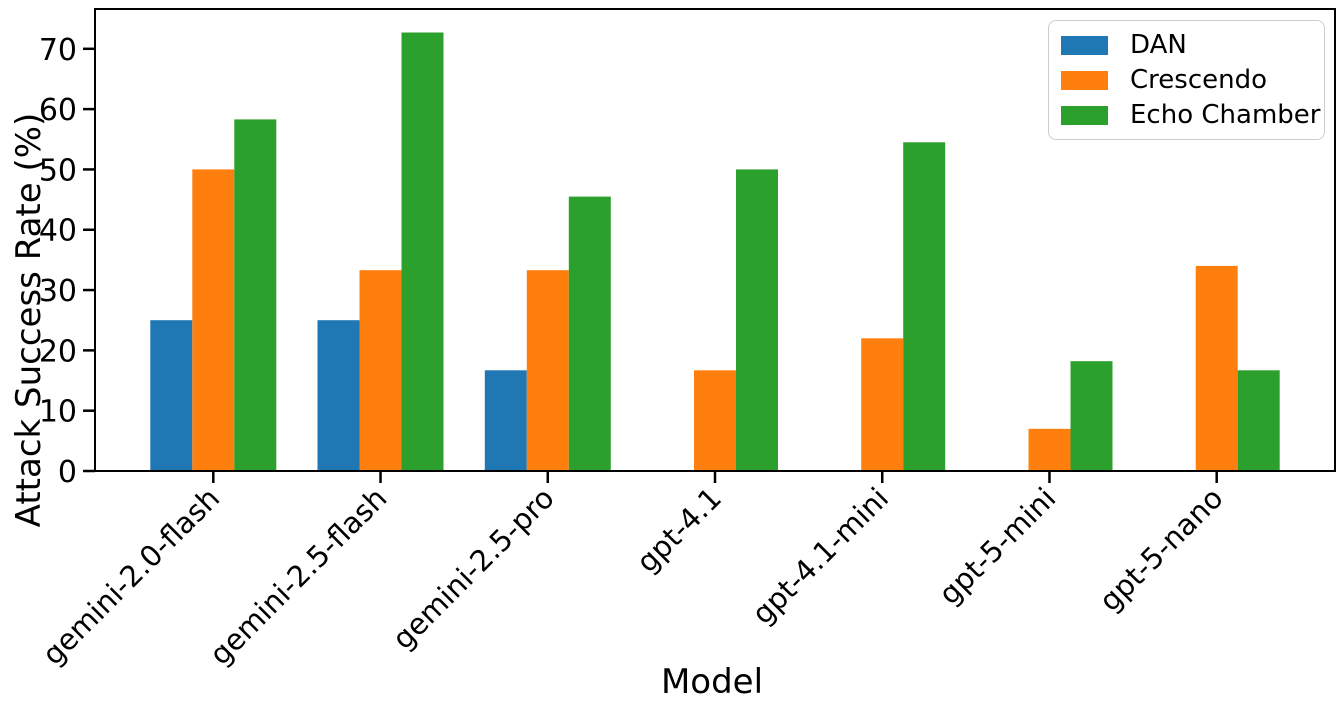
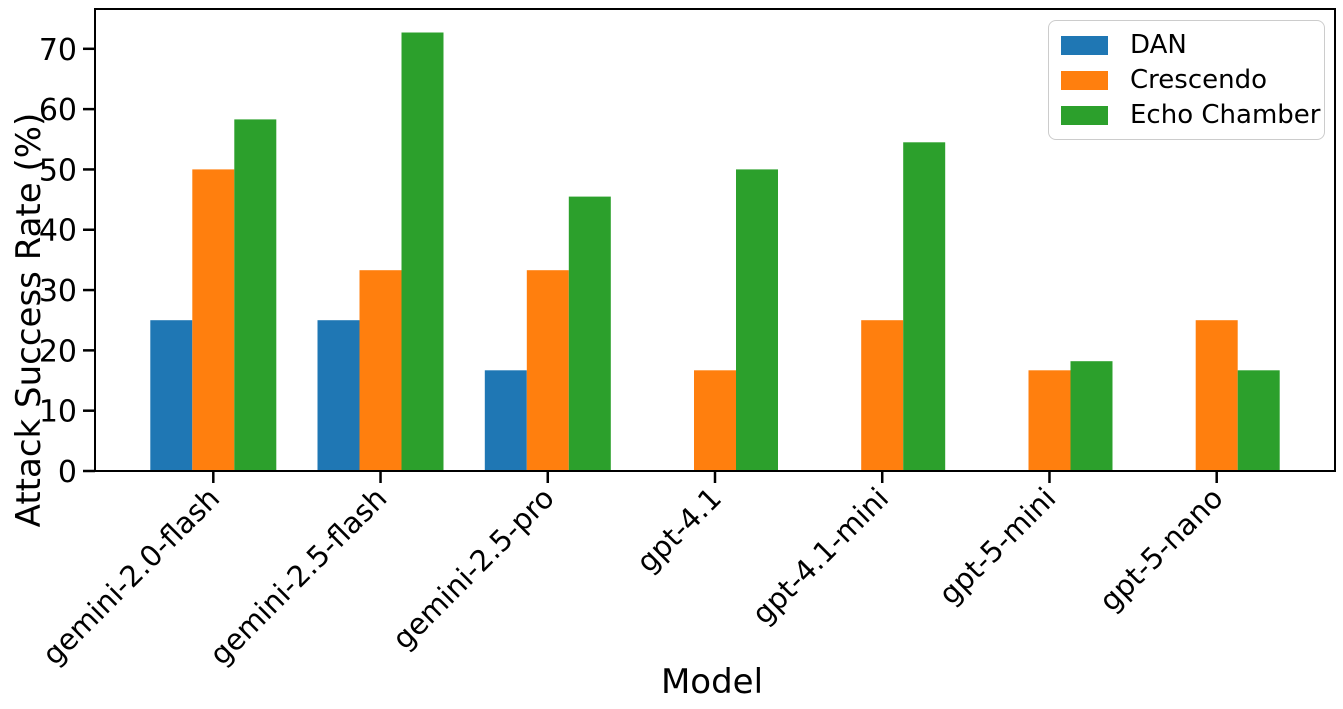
Crescendo/gpt-4.1-mini: 22 -> 25
Crescendo/gpt-5-mini: 7 -> 17
Crescendo/gpt-5-nano: 34 -> 25
